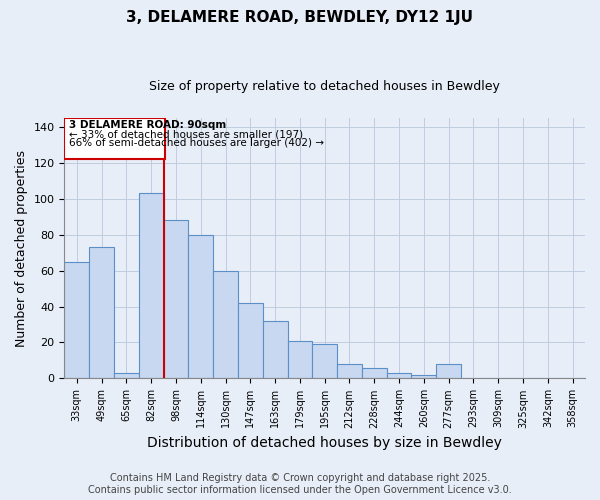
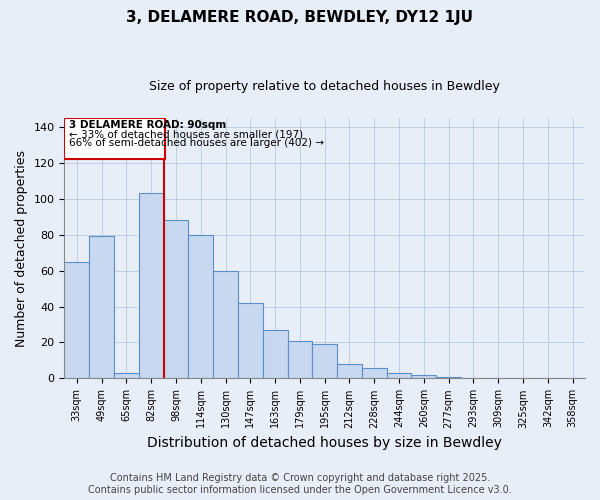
49sqm: 73 -> 79
163sqm: 32 -> 27
277sqm: 8 -> 1
